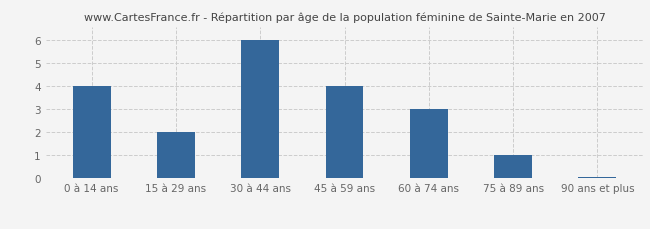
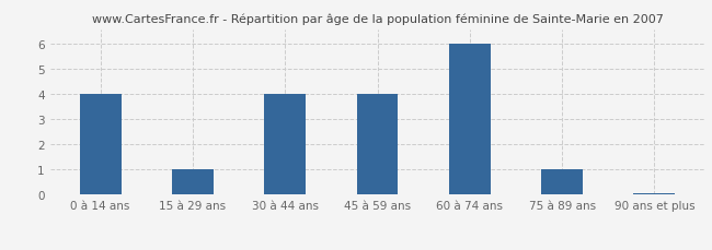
15 à 29 ans: 2.00 -> 1.00
30 à 44 ans: 6.00 -> 4.00
60 à 74 ans: 3.00 -> 6.00
